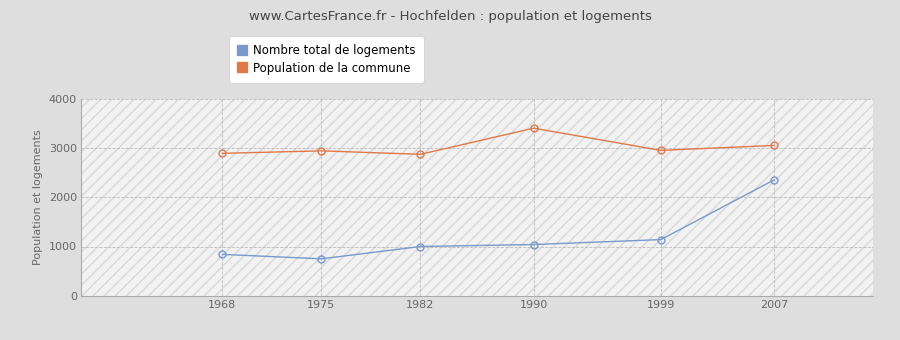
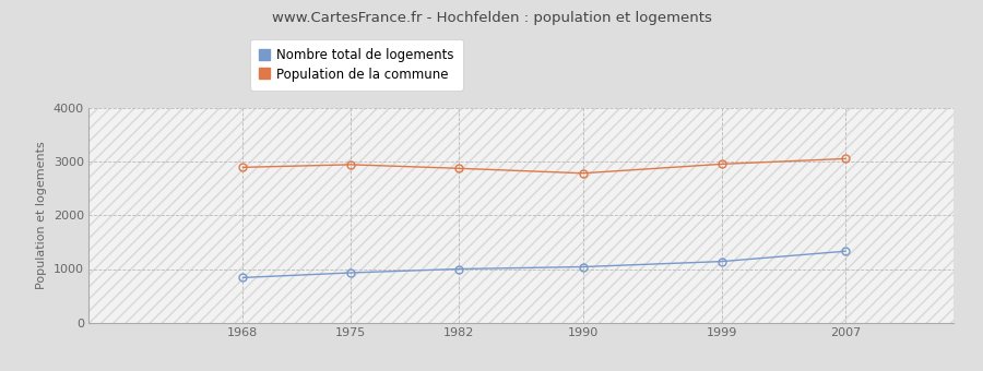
Nombre total de logements/1975: 750 -> 930
Population de la commune/1990: 3400 -> 2780
Nombre total de logements/2007: 2350 -> 1330
